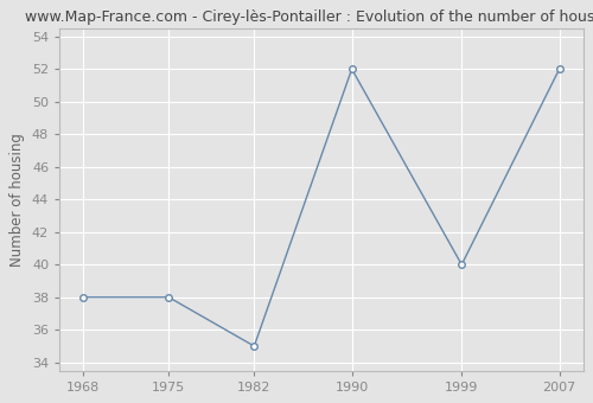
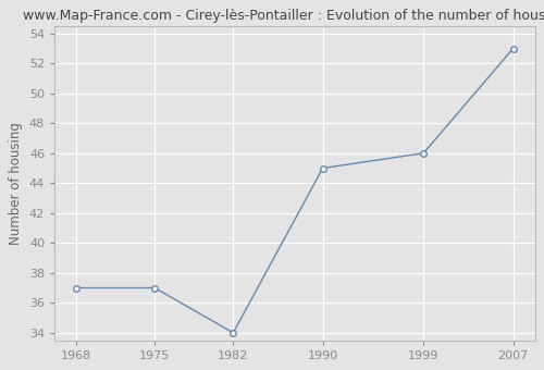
1968: 38 -> 37
1975: 38 -> 37
1982: 35 -> 34
1990: 52 -> 45
1999: 40 -> 46
2007: 52 -> 53
